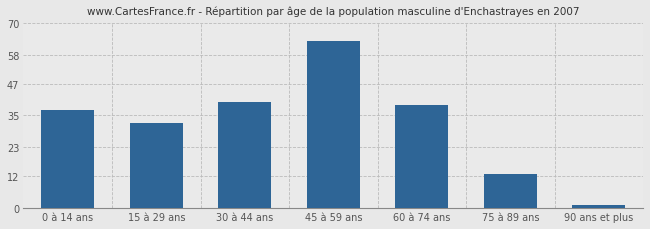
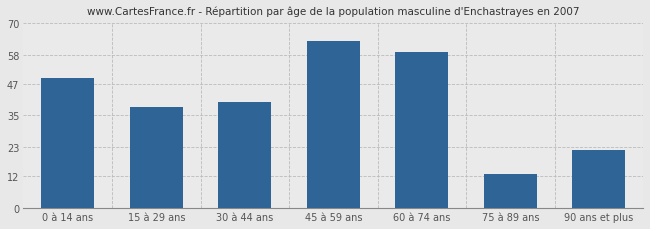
0 à 14 ans: 37 -> 49
15 à 29 ans: 32 -> 38
60 à 74 ans: 39 -> 59
90 ans et plus: 1 -> 22
